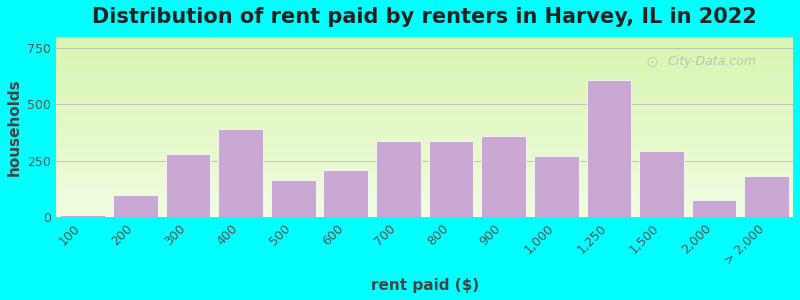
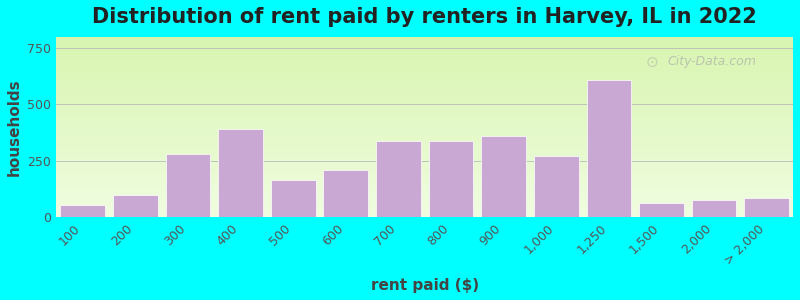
100: 10 -> 55
1,500: 295 -> 65
> 2,000: 185 -> 85
